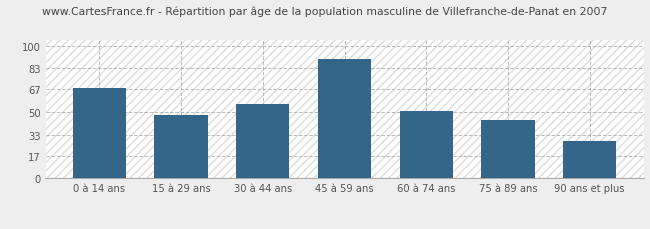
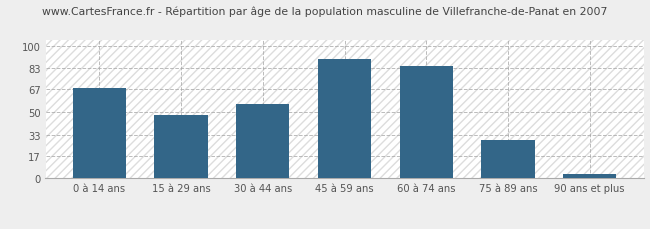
60 à 74 ans: 51 -> 85
75 à 89 ans: 44 -> 29
90 ans et plus: 28 -> 3
